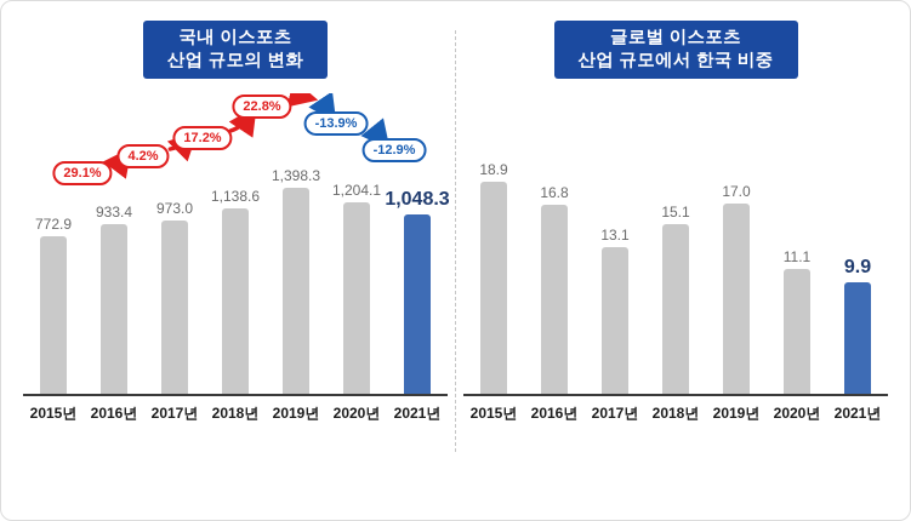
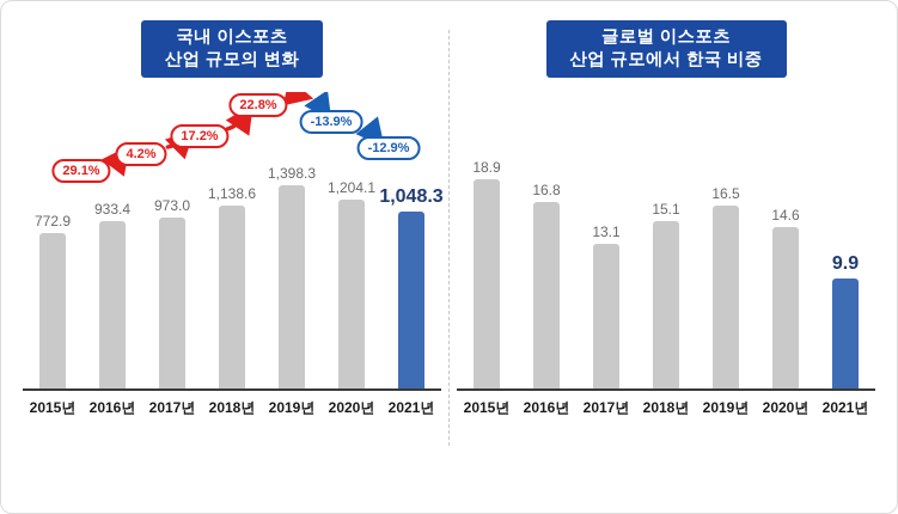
글로벌 이스포츠 산업 규모에서 한국 비중/2019년: 17.0 -> 16.5
글로벌 이스포츠 산업 규모에서 한국 비중/2020년: 11.1 -> 14.6
